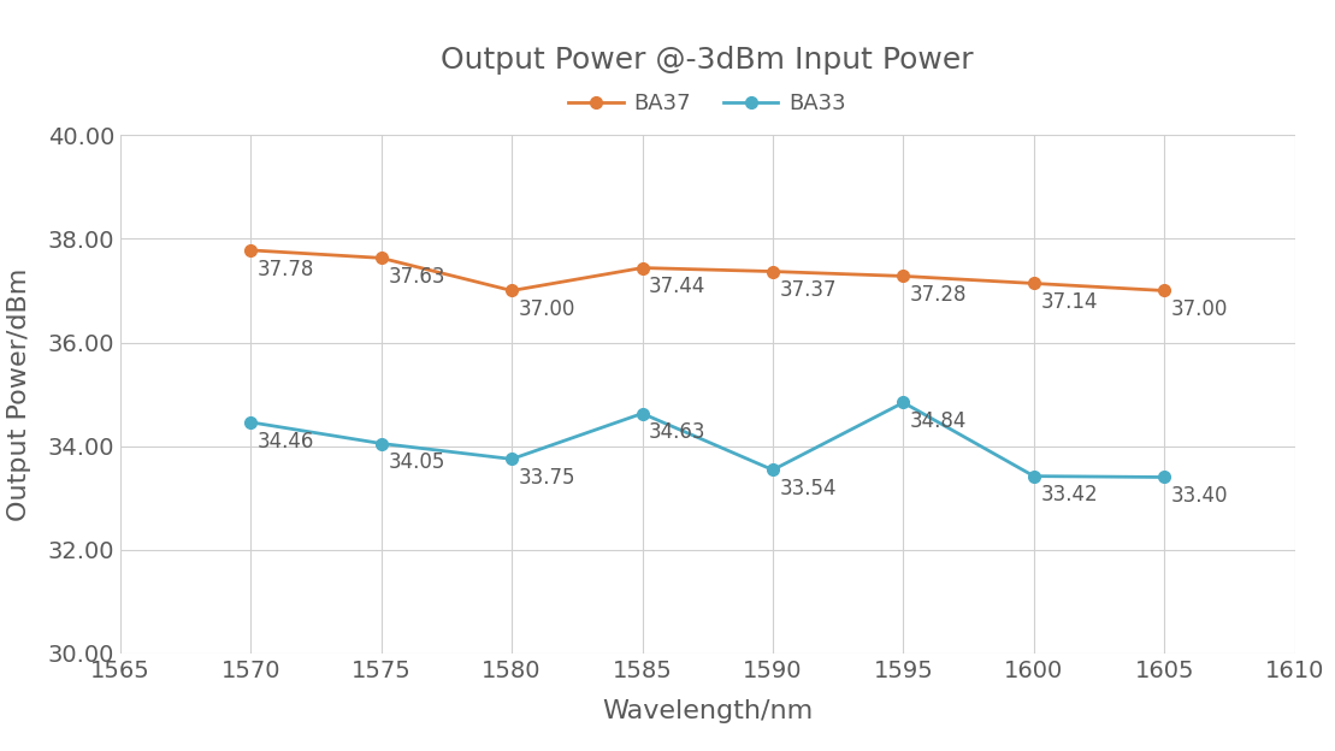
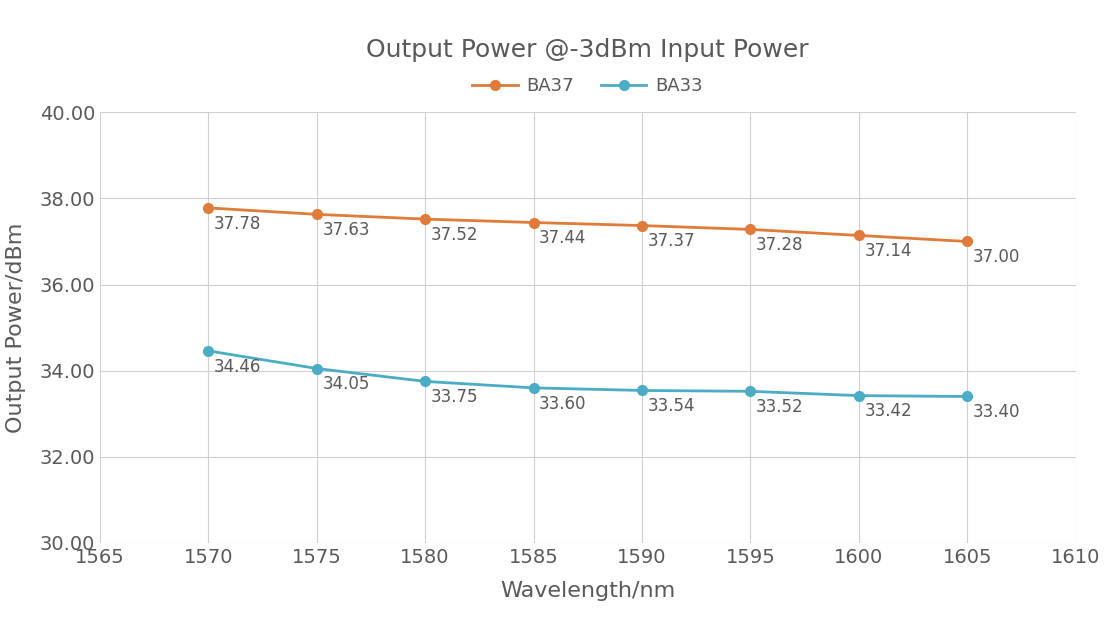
BA37/1580: 37.00 -> 37.52
BA33/1585: 34.63 -> 33.60
BA33/1595: 34.84 -> 33.52
